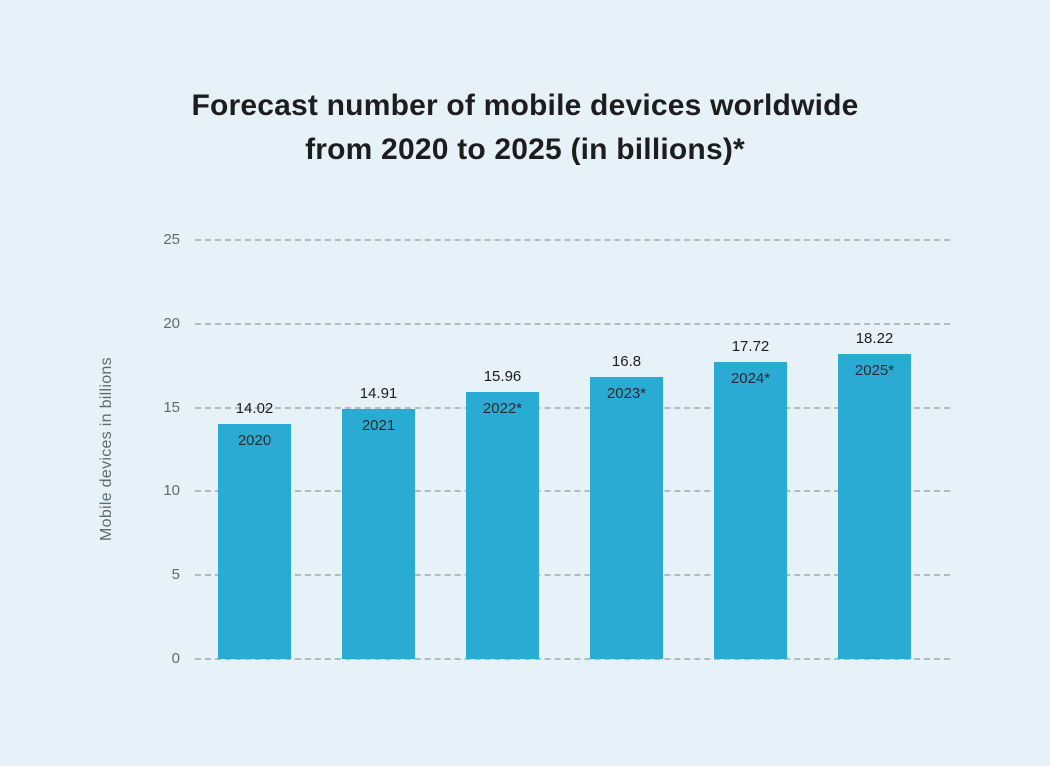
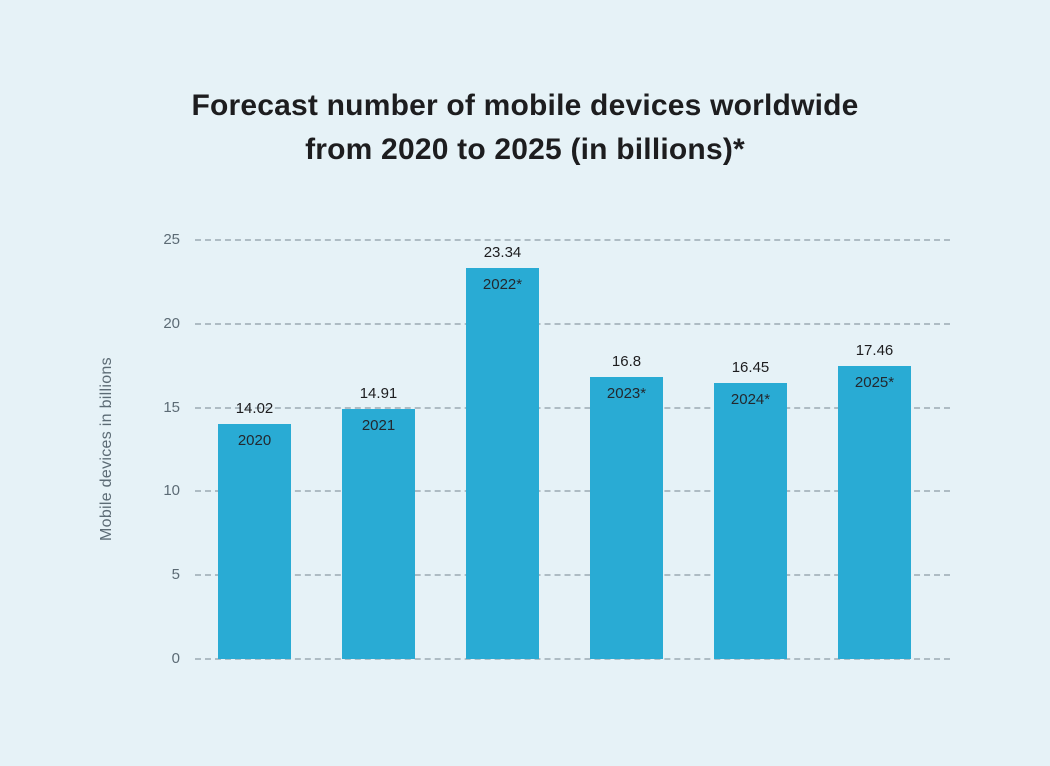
2022*: 15.96 -> 23.34
2024*: 17.72 -> 16.45
2025*: 18.22 -> 17.46
